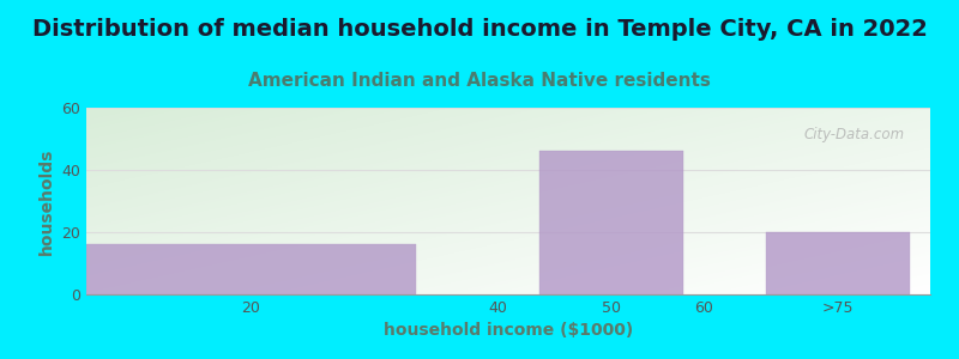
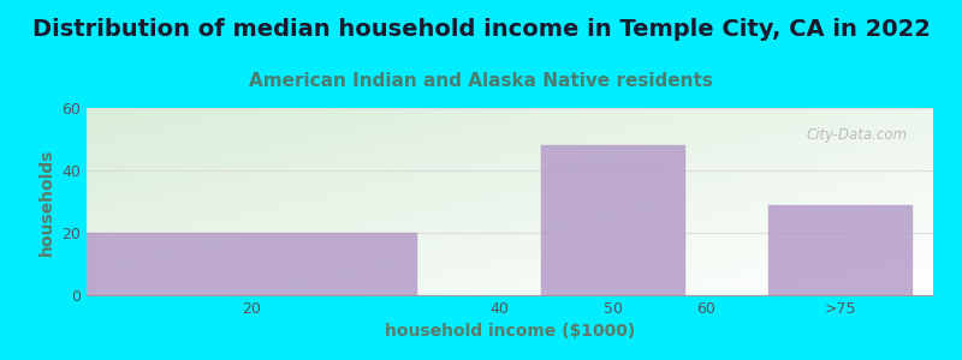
20: 16 -> 20
50: 46 -> 48
>75: 20 -> 29
